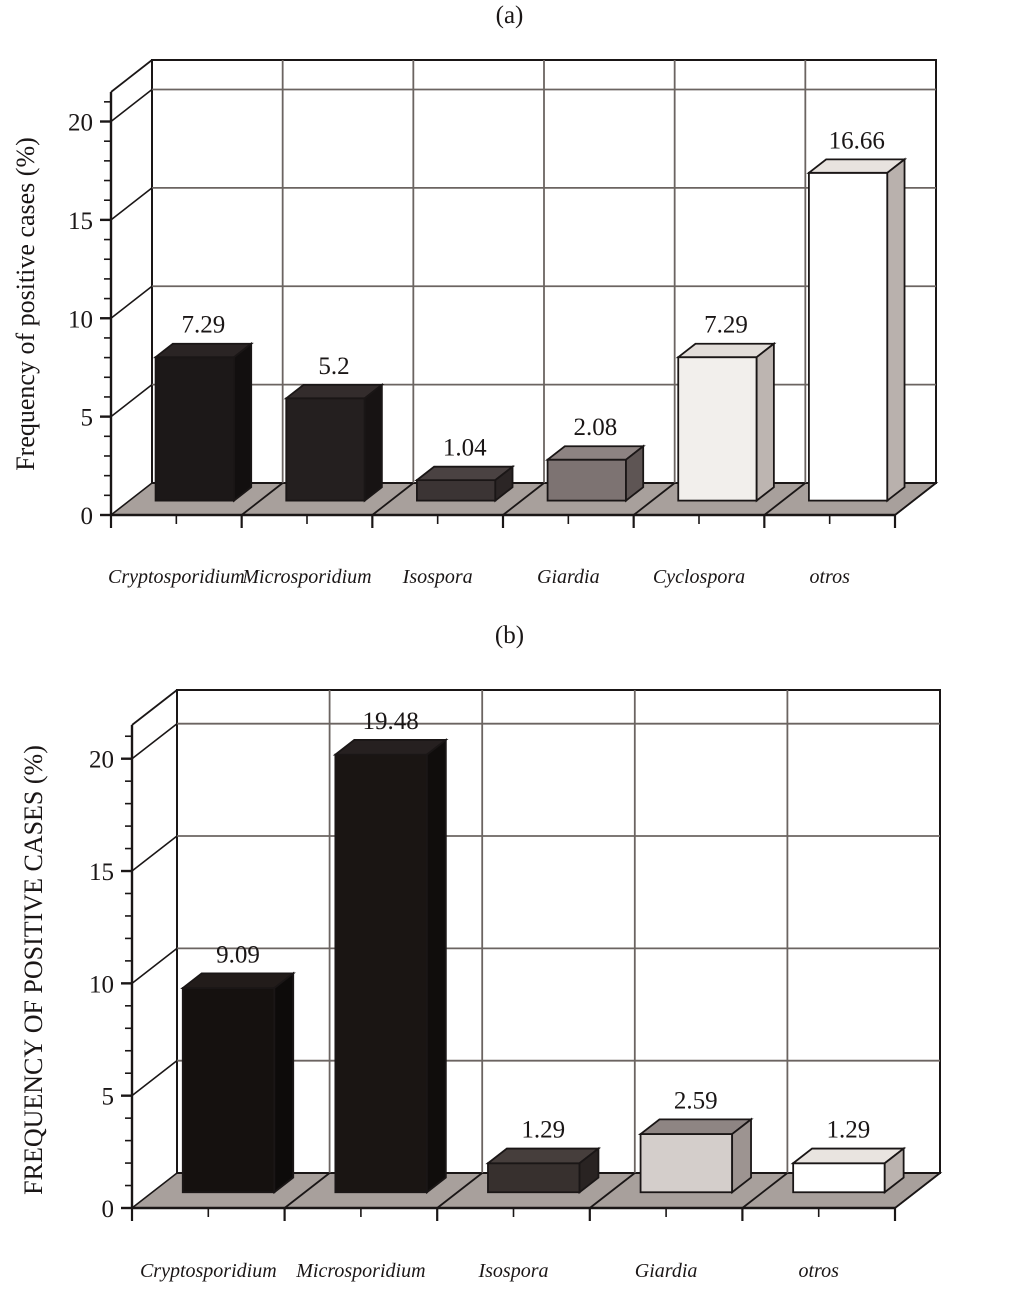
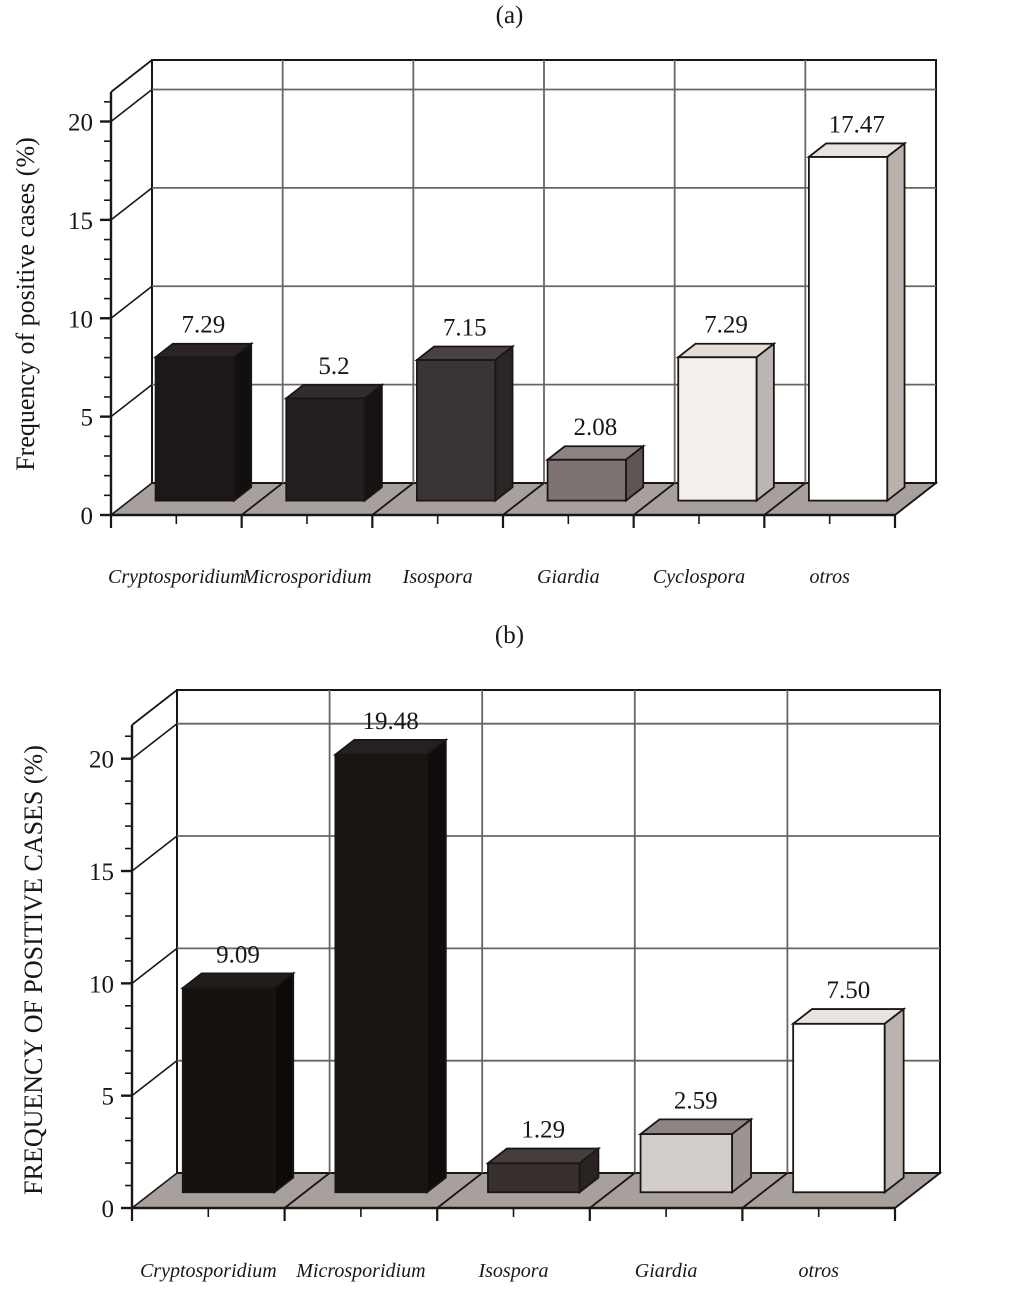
(a)/Isospora: 1.04 -> 7.15
(a)/otros: 16.66 -> 17.47
(b)/otros: 1.29 -> 7.50
